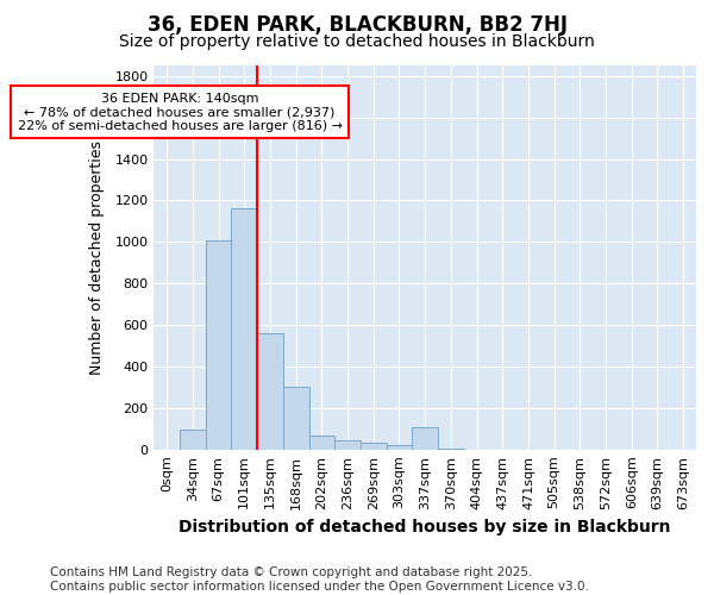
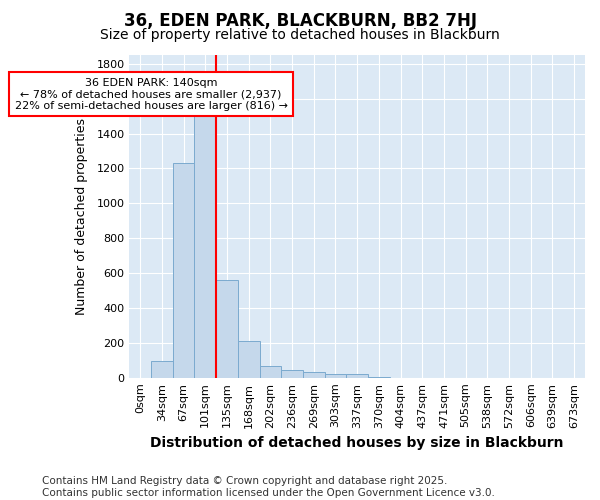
67sqm: 1010 -> 1230
101sqm: 1160 -> 1500
168sqm: 300 -> 210
337sqm: 110 -> 20
